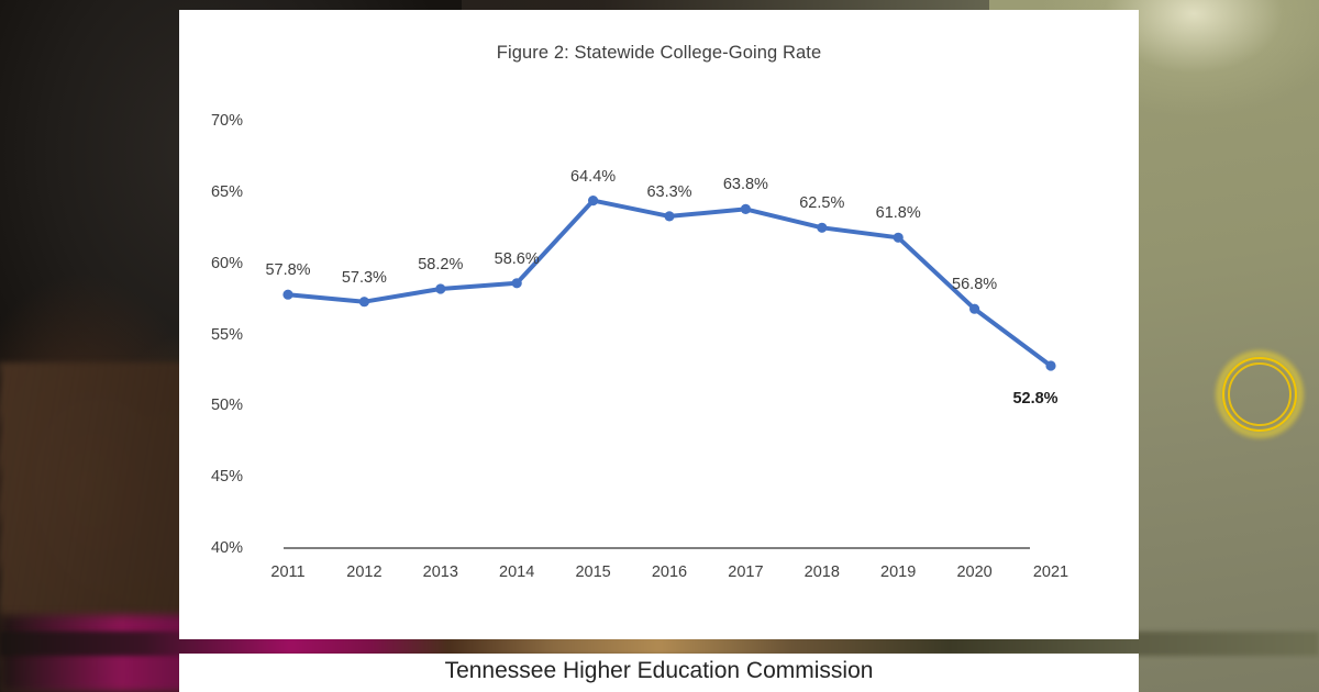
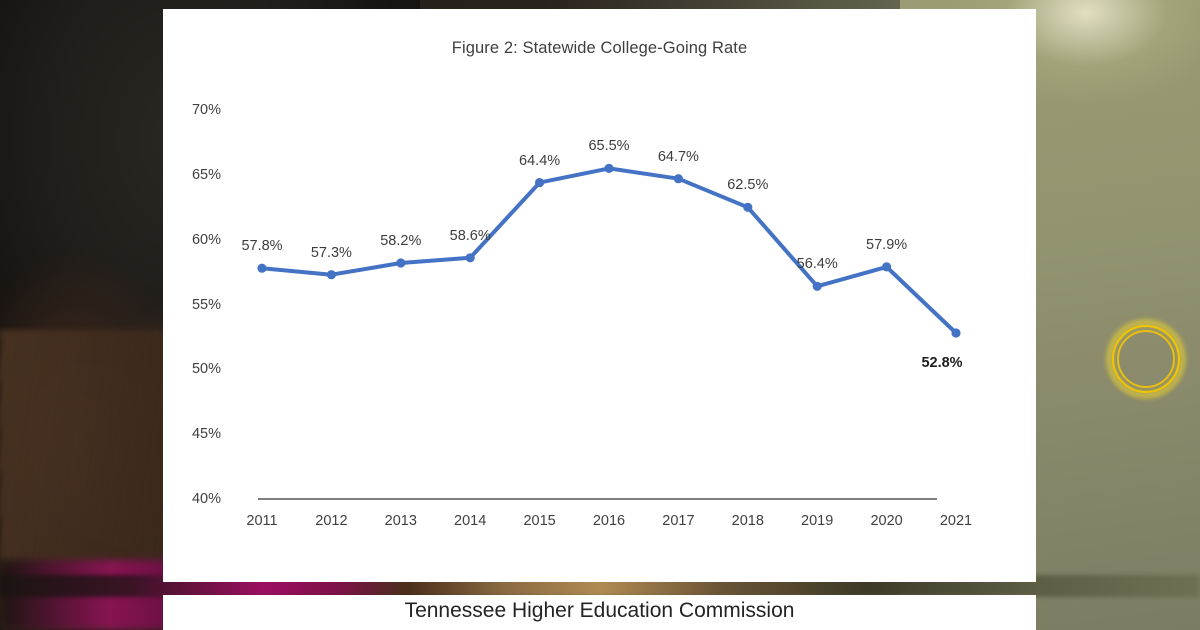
2016: 63.3% -> 65.5%
2017: 63.8% -> 64.7%
2019: 61.8% -> 56.4%
2020: 56.8% -> 57.9%
